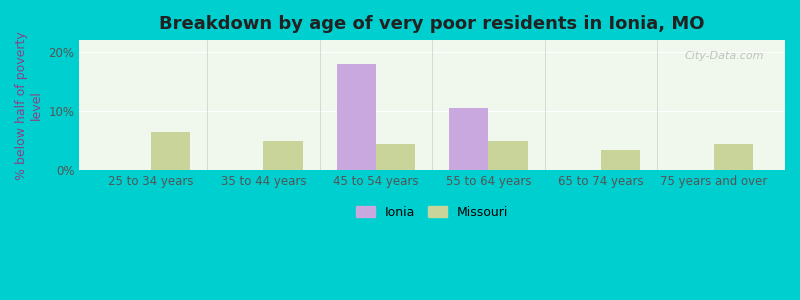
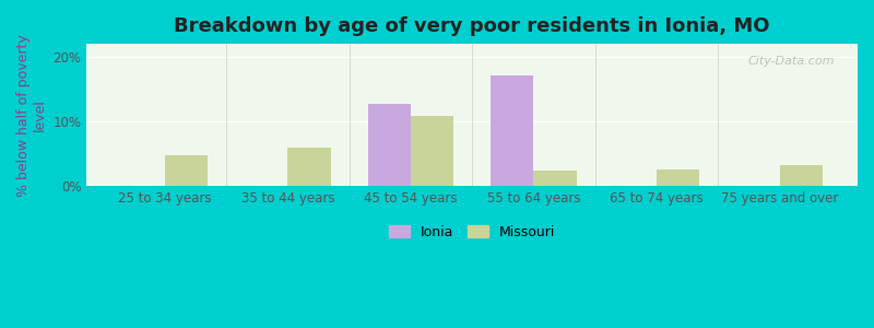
Missouri/25 to 34 years: 6.5% -> 4.8%
Missouri/35 to 44 years: 5.0% -> 6.0%
Ionia/45 to 54 years: 18.0% -> 12.8%
Missouri/45 to 54 years: 4.5% -> 10.8%
Ionia/55 to 64 years: 10.6% -> 17.2%
Missouri/55 to 64 years: 5.0% -> 2.4%
Missouri/65 to 74 years: 3.5% -> 2.6%
Missouri/75 years and over: 4.5% -> 3.2%
